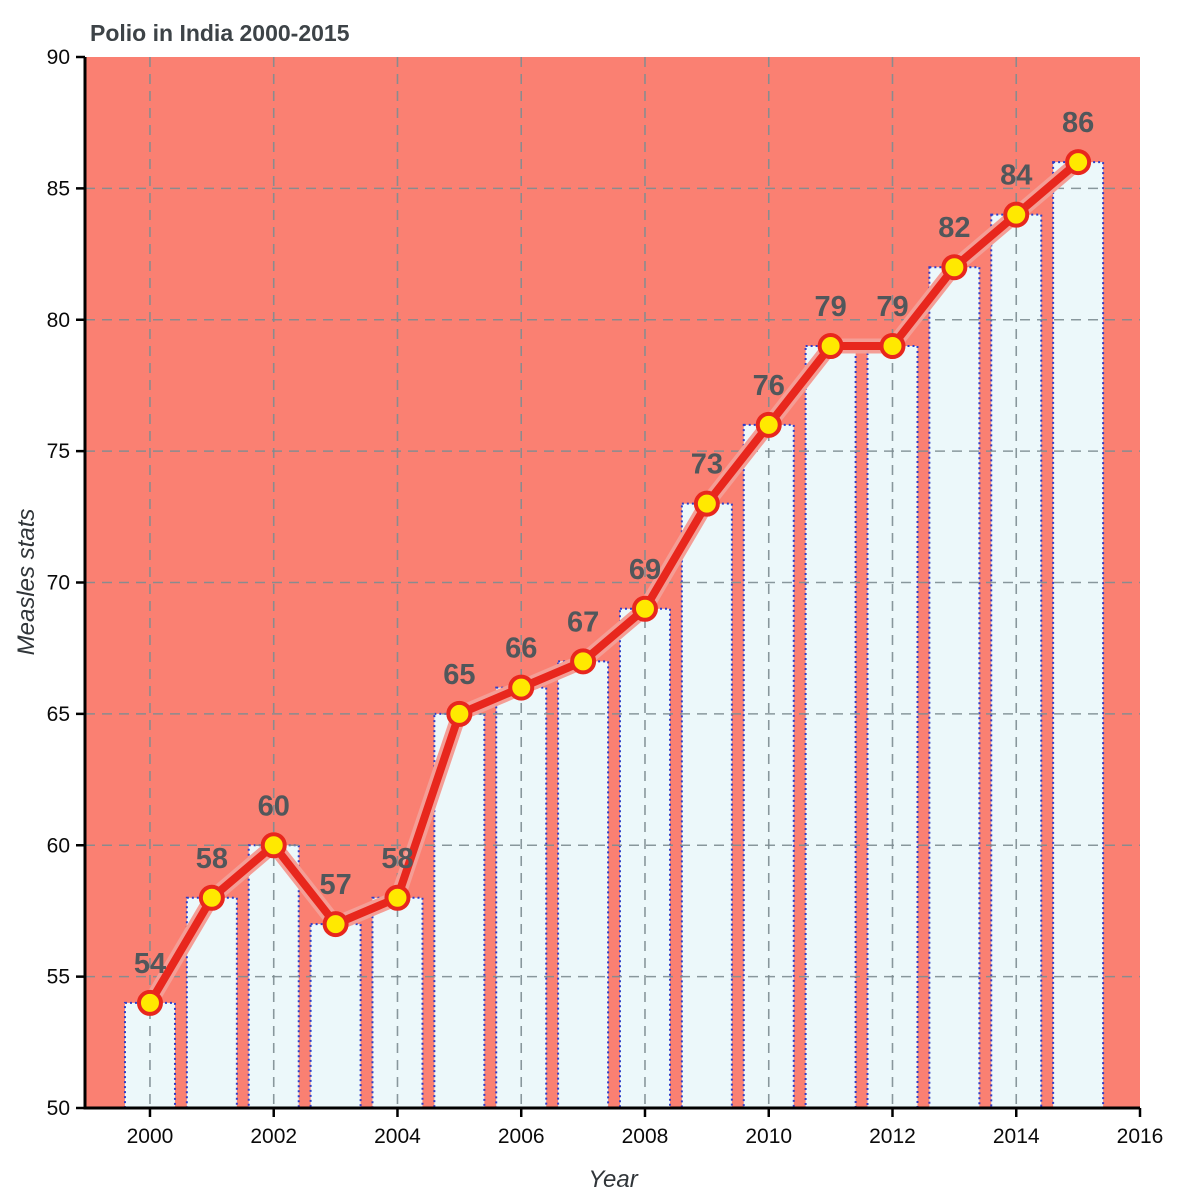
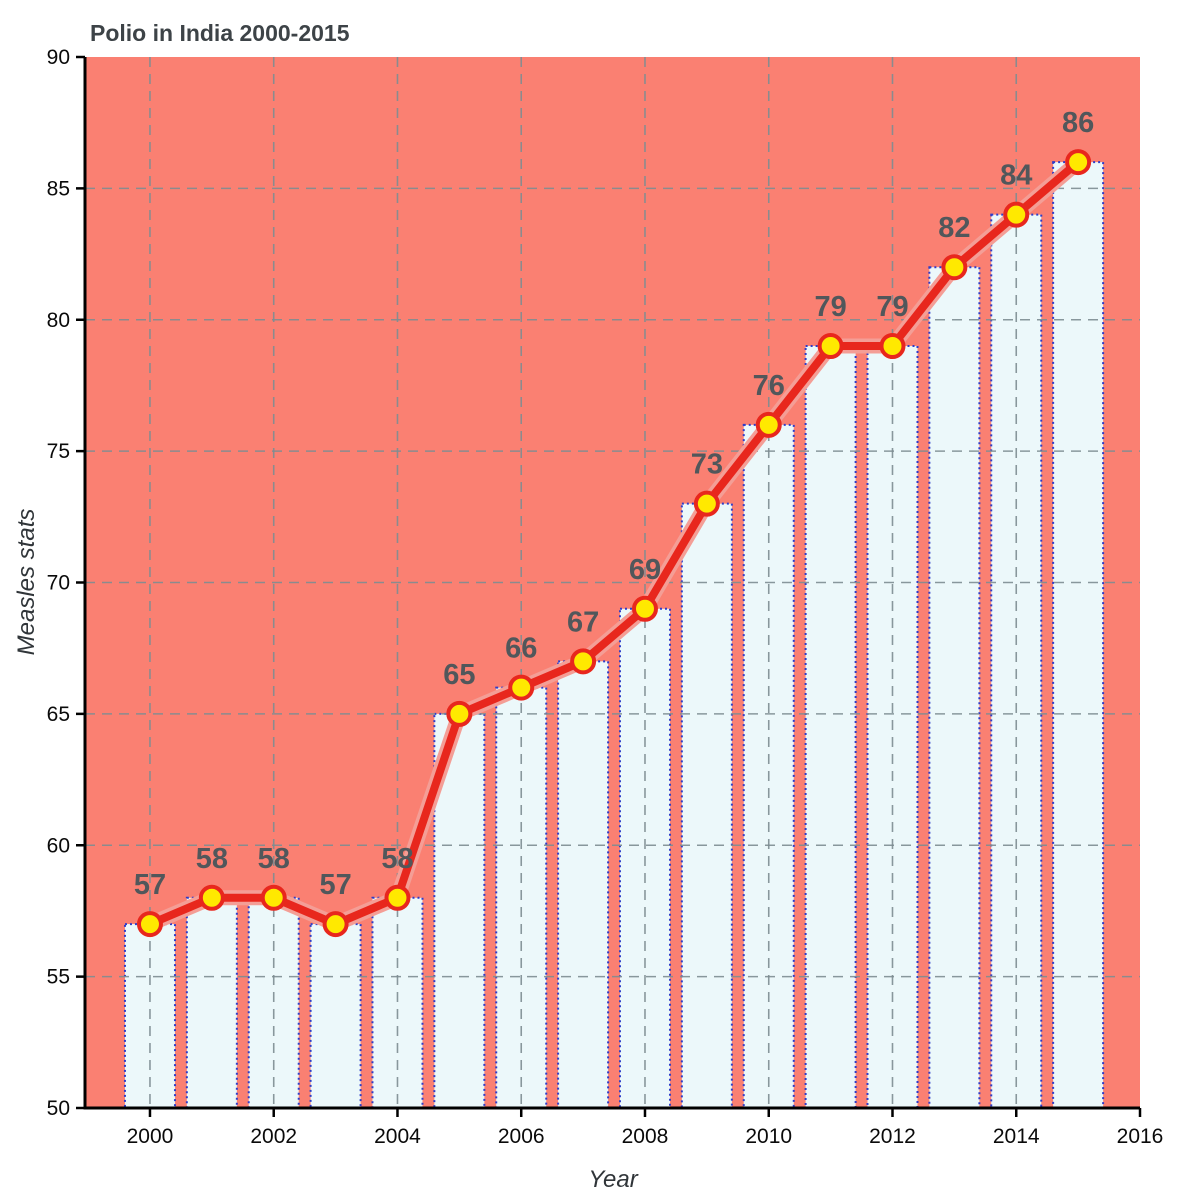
2000: 54 -> 57
2002: 60 -> 58
